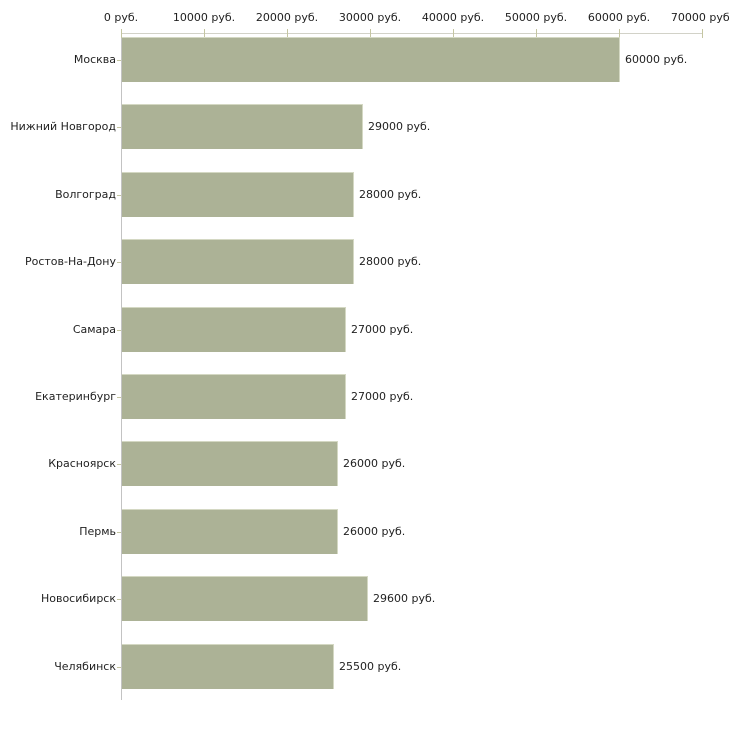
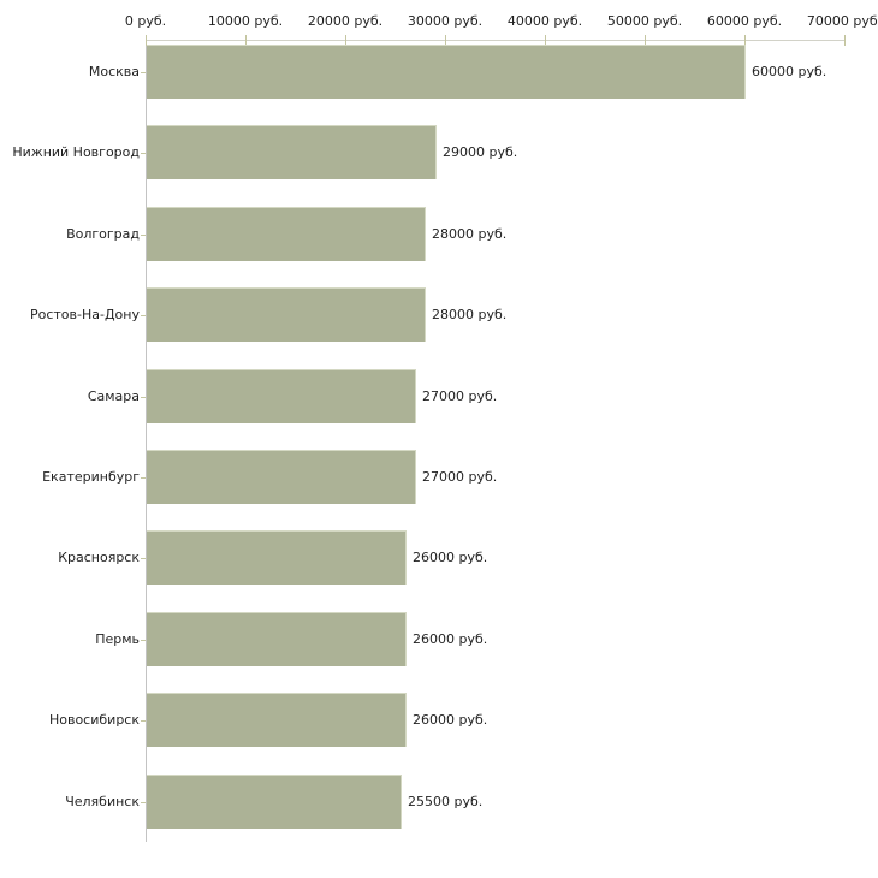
Новосибирск: 29600 -> 26000
